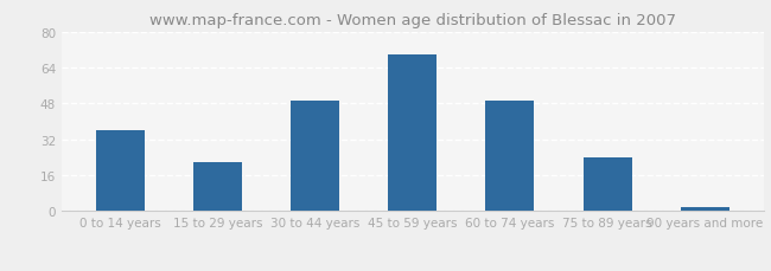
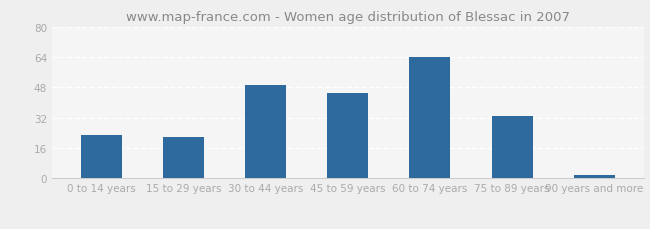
0 to 14 years: 36 -> 23
45 to 59 years: 70 -> 45
60 to 74 years: 49 -> 64
75 to 89 years: 24 -> 33
